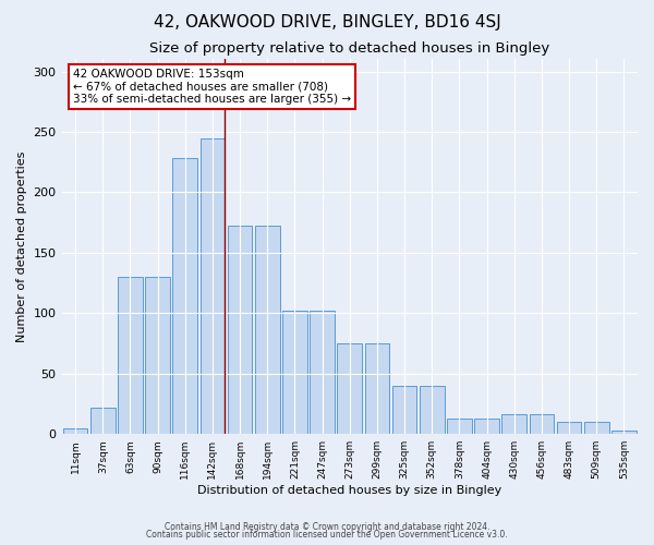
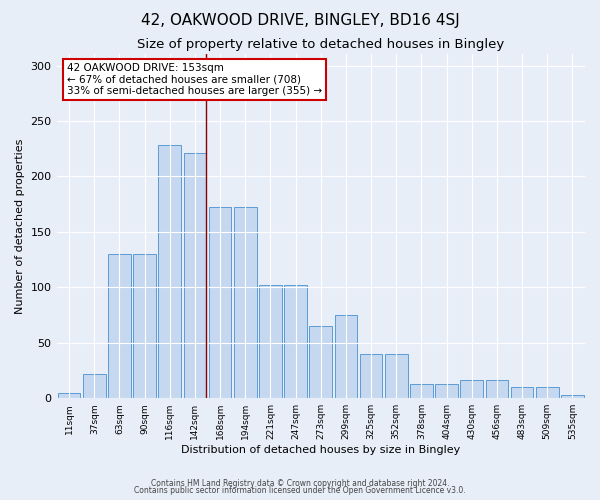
142sqm: 245 -> 221
273sqm: 75 -> 65
